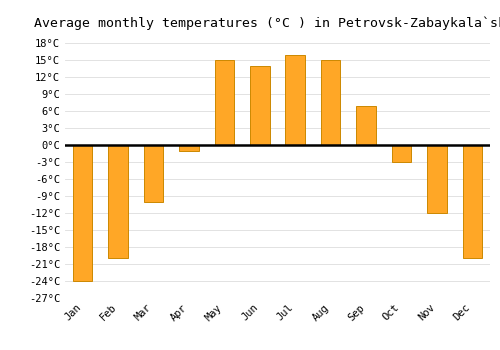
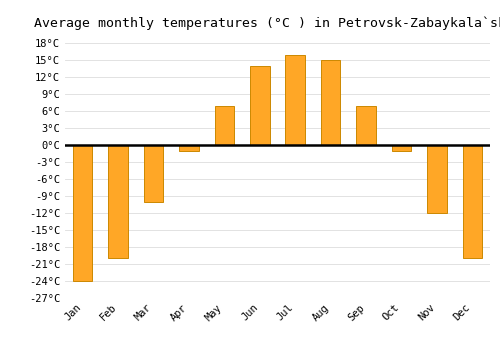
May: 15°C -> 7°C
Oct: -3°C -> -1°C
